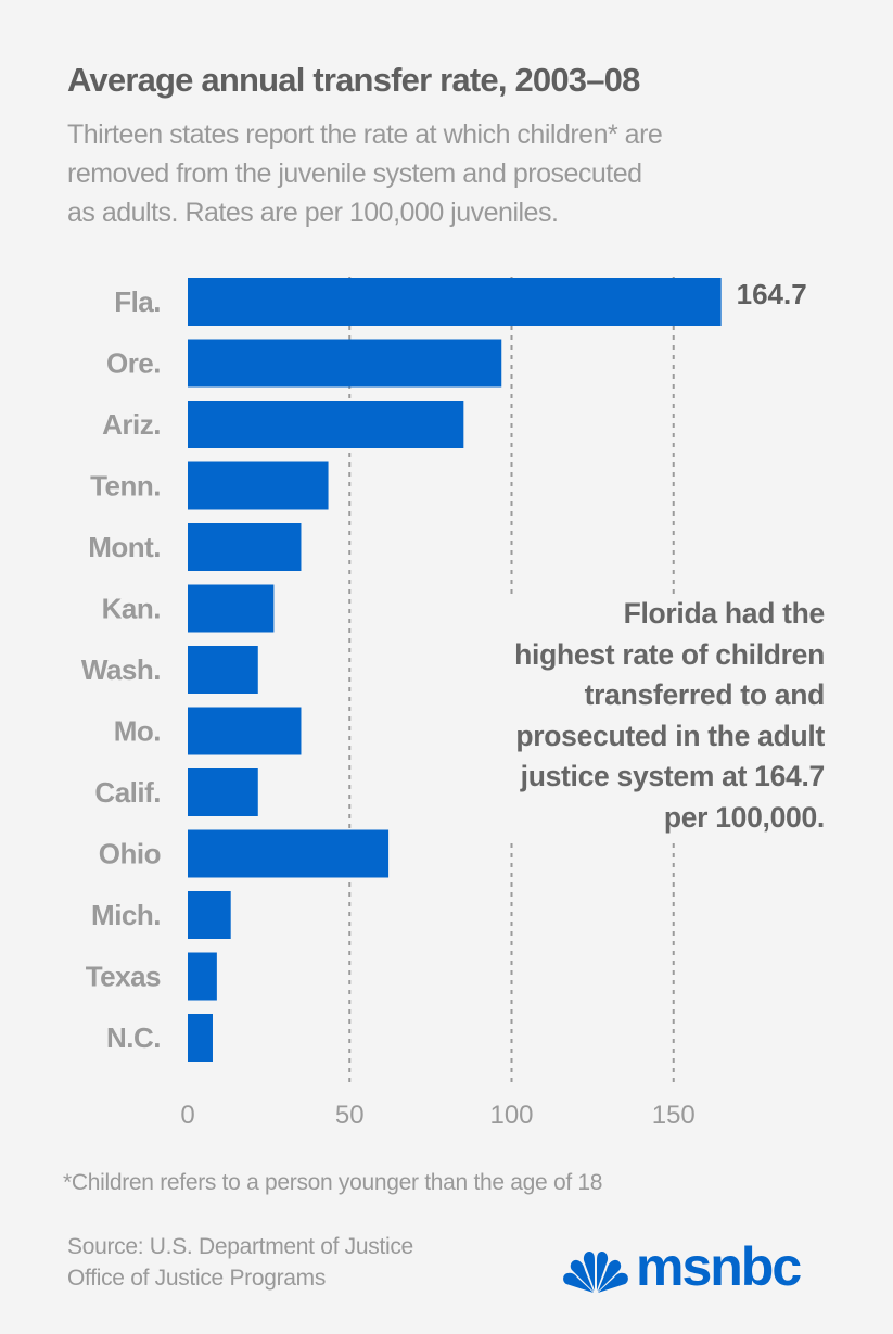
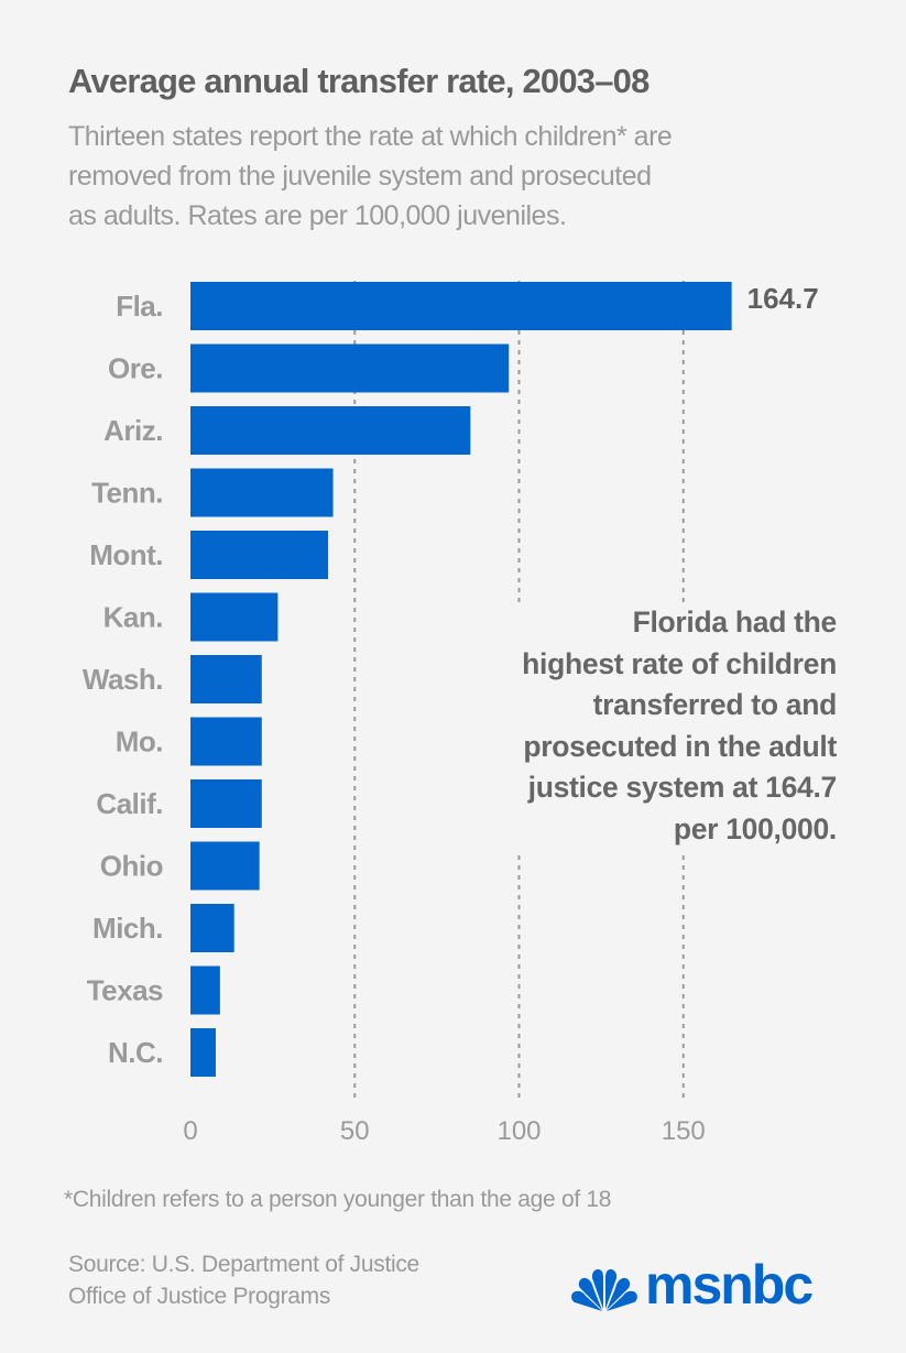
Mont.: 35 -> 42
Mo.: 35 -> 22
Ohio: 62 -> 21
